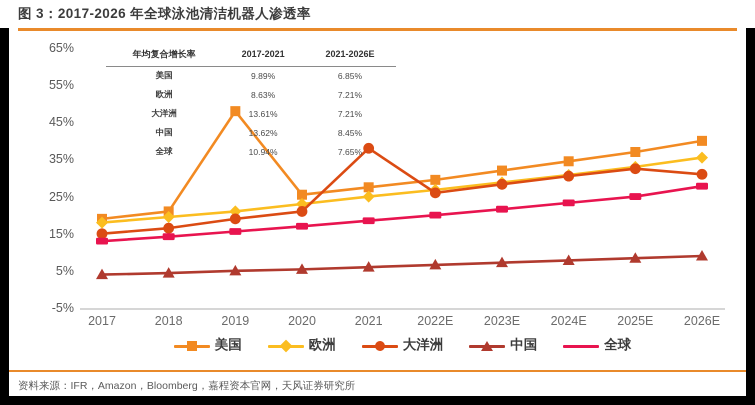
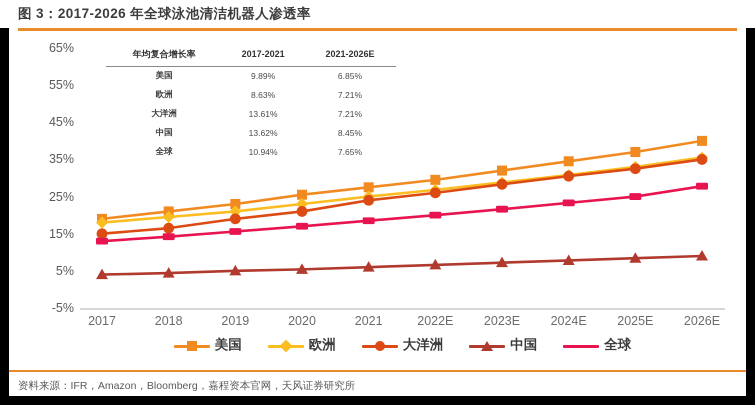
美国/2019: 48% -> 23%
大洋洲/2021: 38% -> 24%
大洋洲/2026E: 31% -> 35%
